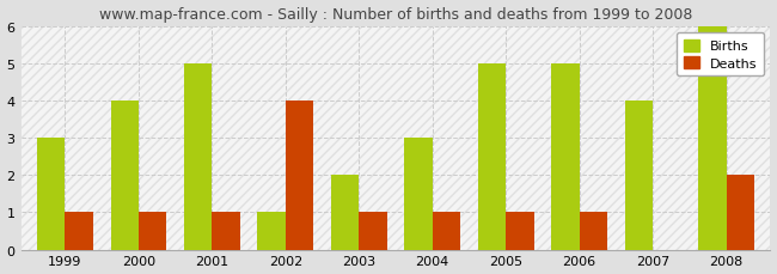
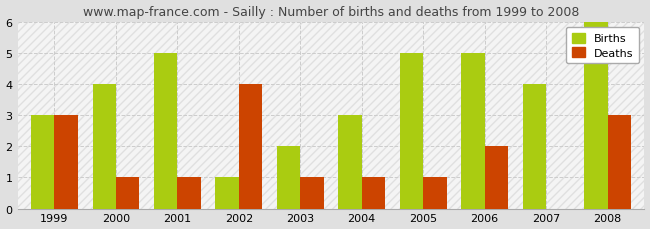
Deaths/1999: 1 -> 3
Deaths/2006: 1 -> 2
Deaths/2008: 2 -> 3
